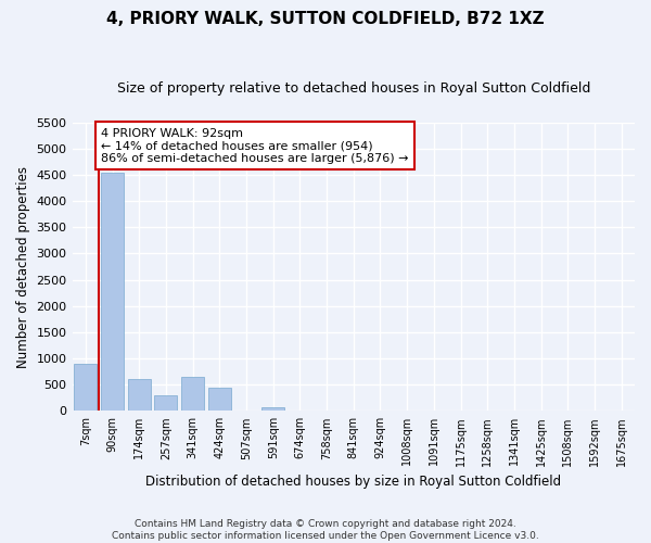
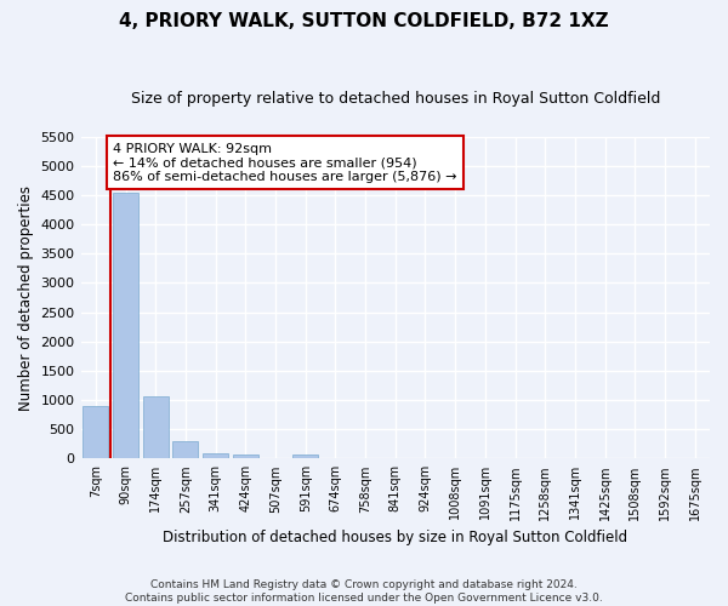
174sqm: 600 -> 1060
341sqm: 650 -> 80
424sqm: 450 -> 70
